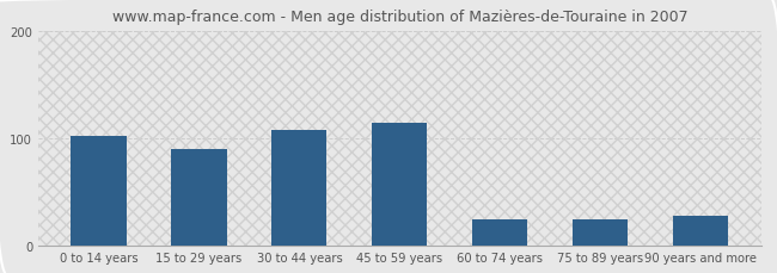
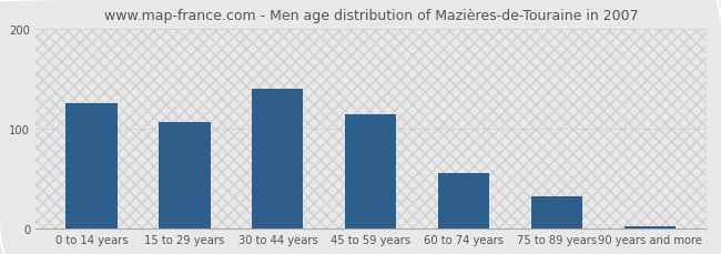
0 to 14 years: 102 -> 125
15 to 29 years: 90 -> 106
30 to 44 years: 108 -> 140
60 to 74 years: 24 -> 55
75 to 89 years: 24 -> 32
90 years and more: 28 -> 2
